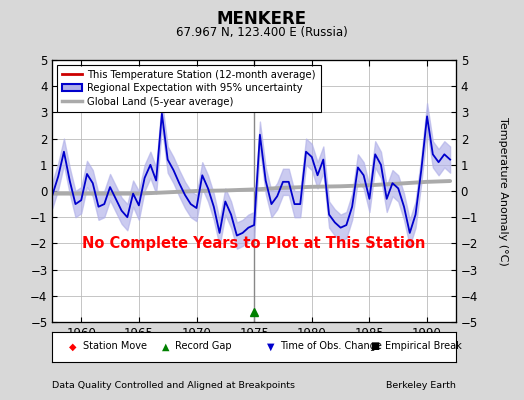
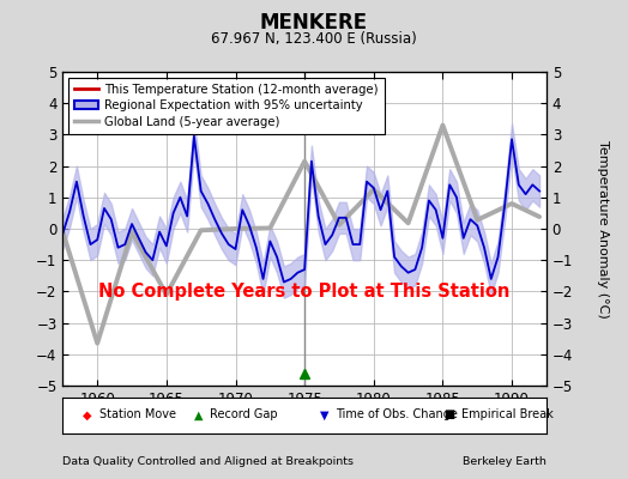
Global Land (5-year average)/1960: -0.10 -> -3.65
Global Land (5-year average)/1965: -0.10 -> -2.10
Global Land (5-year average)/1975: 0.06 -> 2.15
Global Land (5-year average)/1980: 0.16 -> 1.25
Global Land (5-year average)/1985: 0.22 -> 3.30
Global Land (5-year average)/1990: 0.35 -> 0.80
